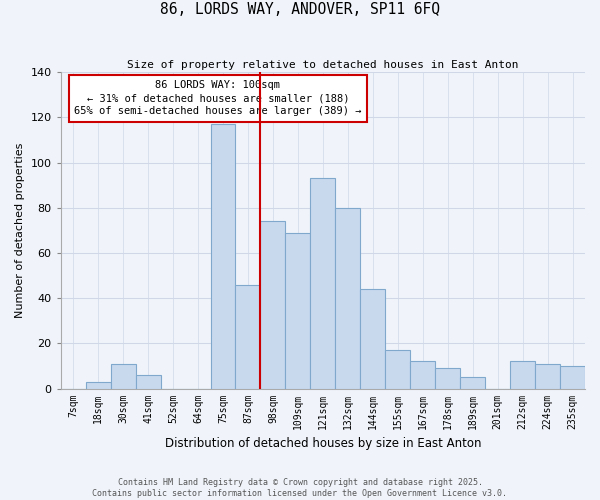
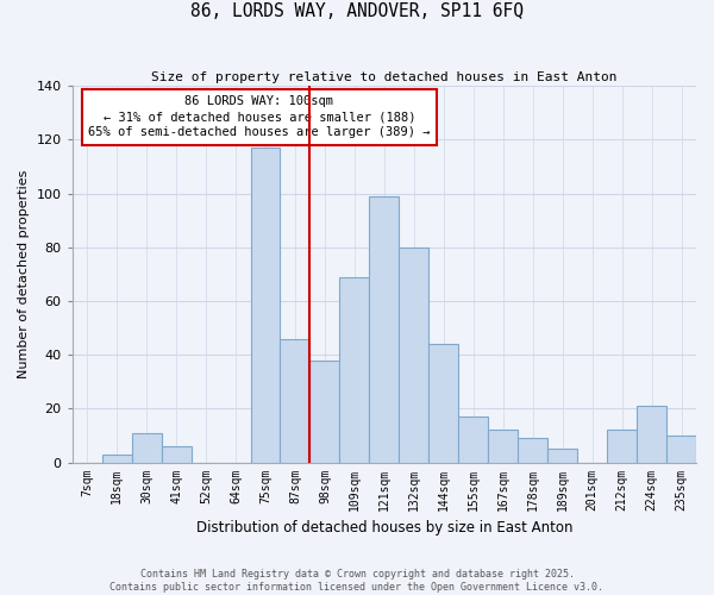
98sqm: 74 -> 38
121sqm: 93 -> 99
224sqm: 11 -> 21
